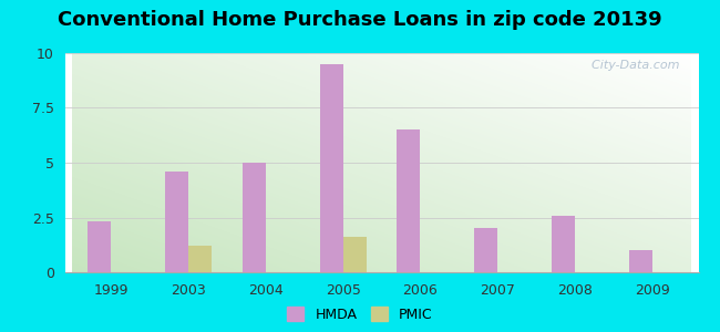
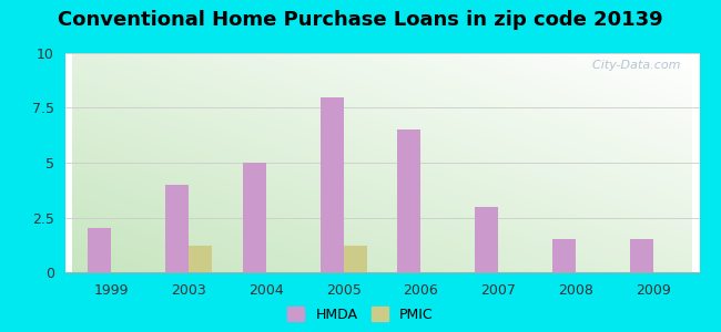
HMDA/1999: 2.3 -> 2.0
HMDA/2003: 4.6 -> 4.0
HMDA/2005: 9.5 -> 8.0
PMIC/2005: 1.6 -> 1.2
HMDA/2007: 2.0 -> 3.0
HMDA/2008: 2.6 -> 1.5
HMDA/2009: 1.0 -> 1.5
